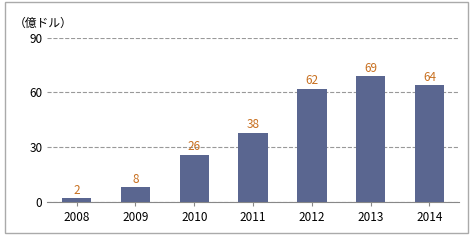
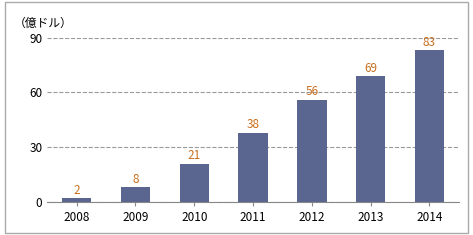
2010: 26 -> 21
2012: 62 -> 56
2014: 64 -> 83
